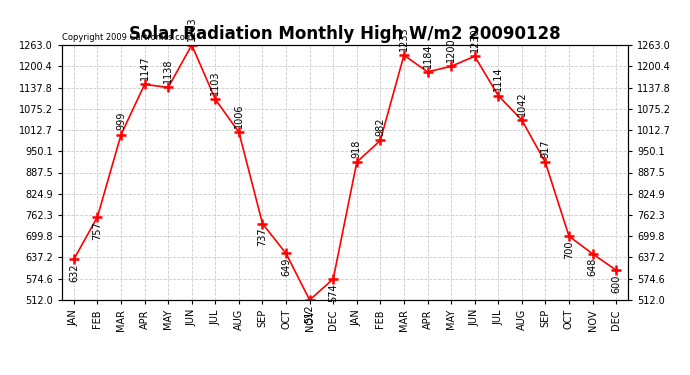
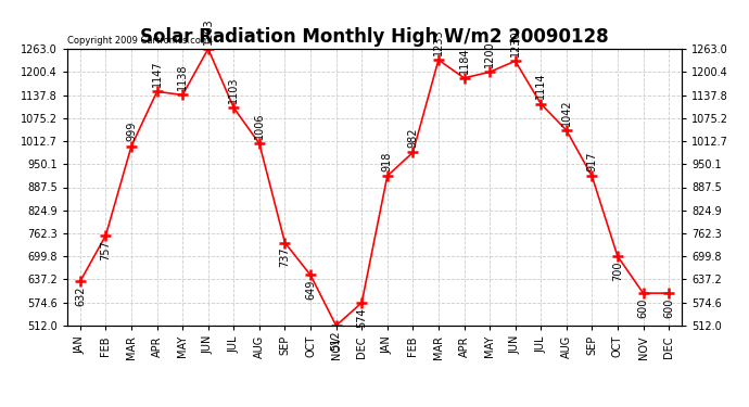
NOV: 648 -> 600
